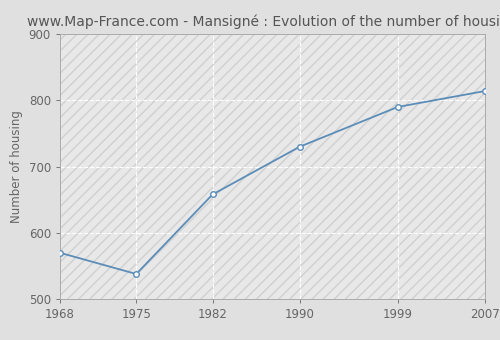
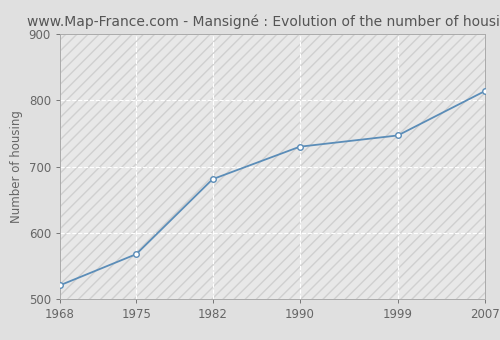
1968: 570 -> 521
1975: 538 -> 568
1982: 658 -> 681
1999: 790 -> 747
